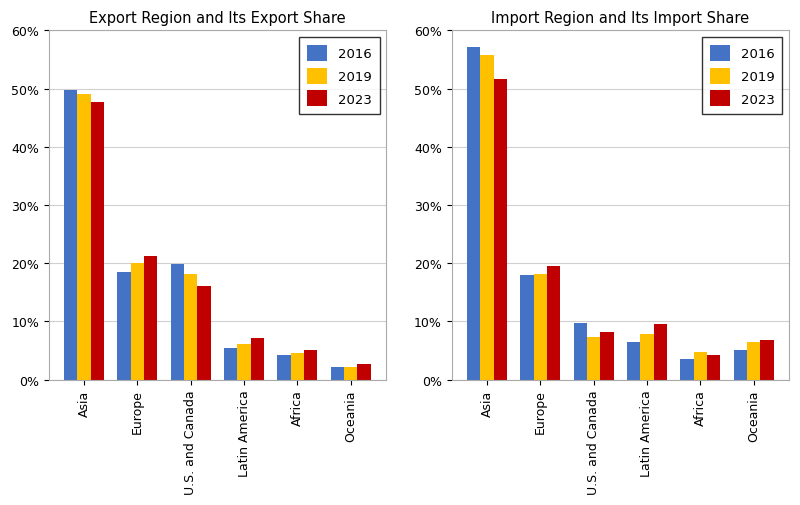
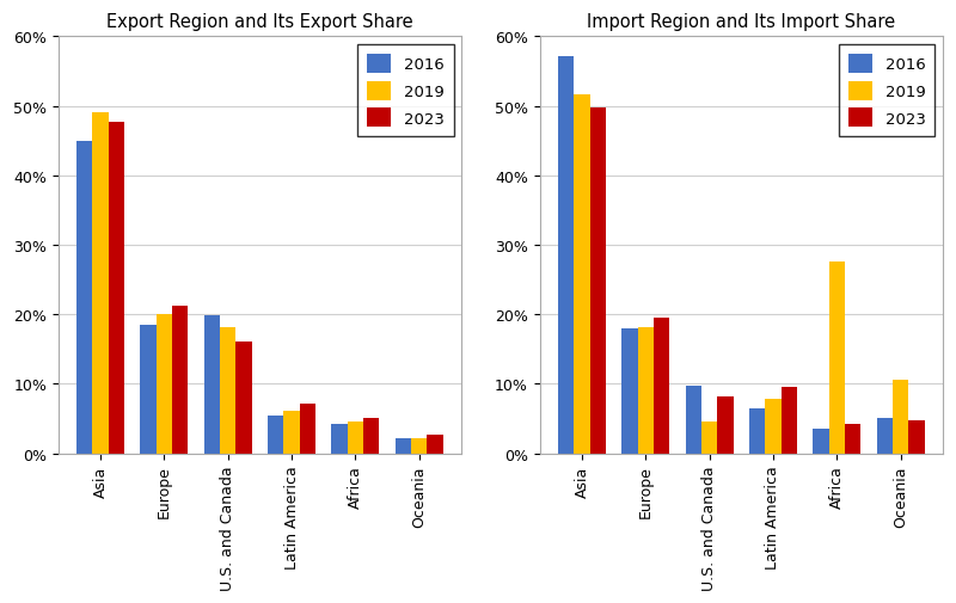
Export Region and Its Export Share/2016/Asia: 49.7% -> 45.0%
Import Region and Its Import Share/2019/Asia: 55.7% -> 51.6%
Import Region and Its Import Share/2023/Asia: 51.7% -> 49.8%
Import Region and Its Import Share/2019/U.S. and Canada: 7.3% -> 4.6%
Import Region and Its Import Share/2019/Africa: 4.7% -> 27.6%
Import Region and Its Import Share/2019/Oceania: 6.5% -> 10.6%
Import Region and Its Import Share/2023/Oceania: 6.8% -> 4.8%
